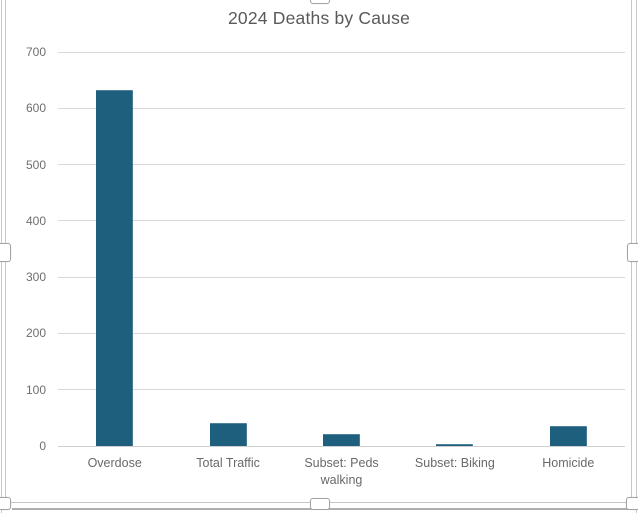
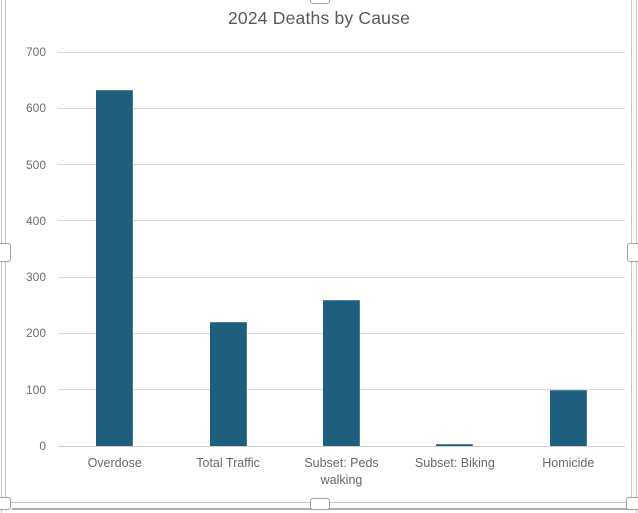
Total Traffic: 40 -> 220
Subset: Peds walking: 20 -> 260
Homicide: 40 -> 100
